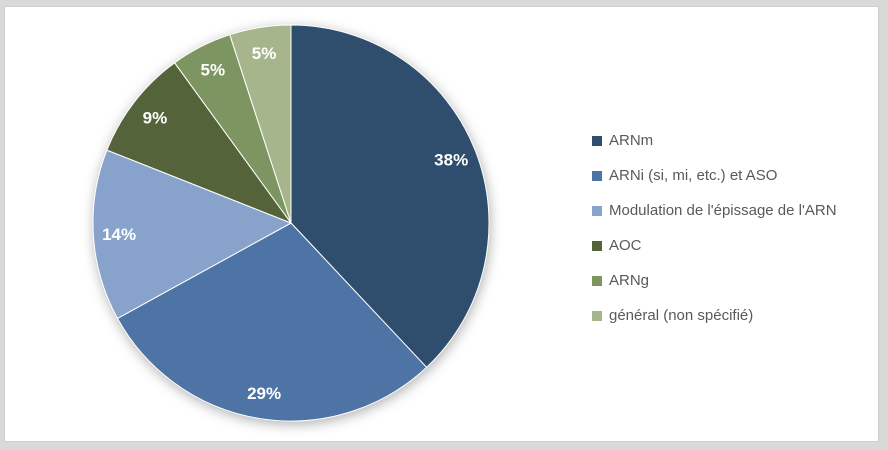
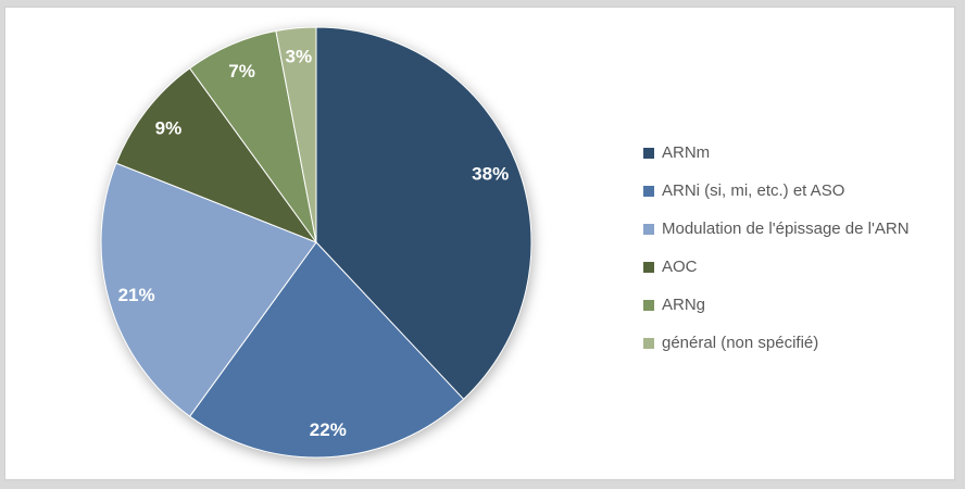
ARNi (si, mi, etc.) et ASO: 29% -> 22%
Modulation de l'épissage de l'ARN: 14% -> 21%
ARNg: 5% -> 7%
général (non spécifié): 5% -> 3%
